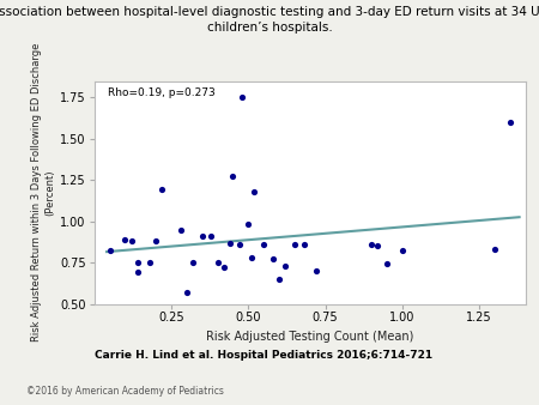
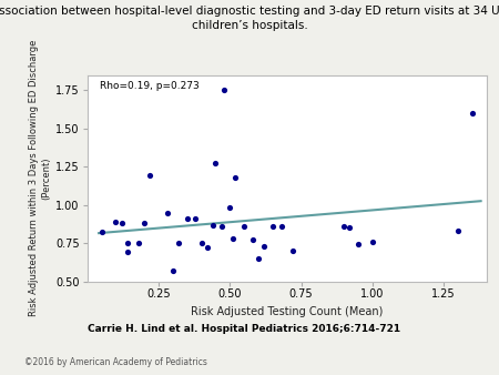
1.00: 0.82 -> 0.76
